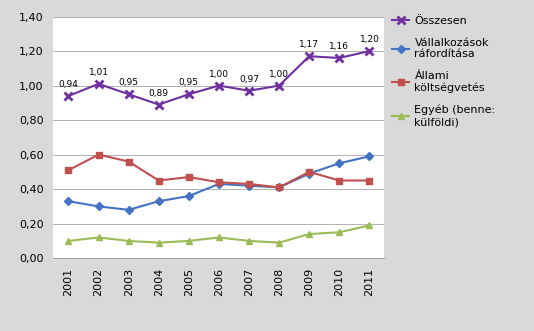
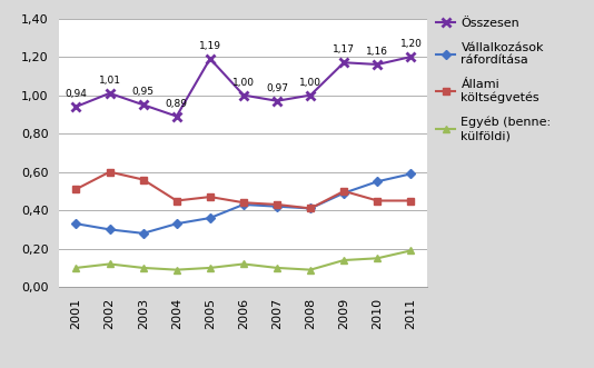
Összesen/2005: 0,95 -> 1,19
